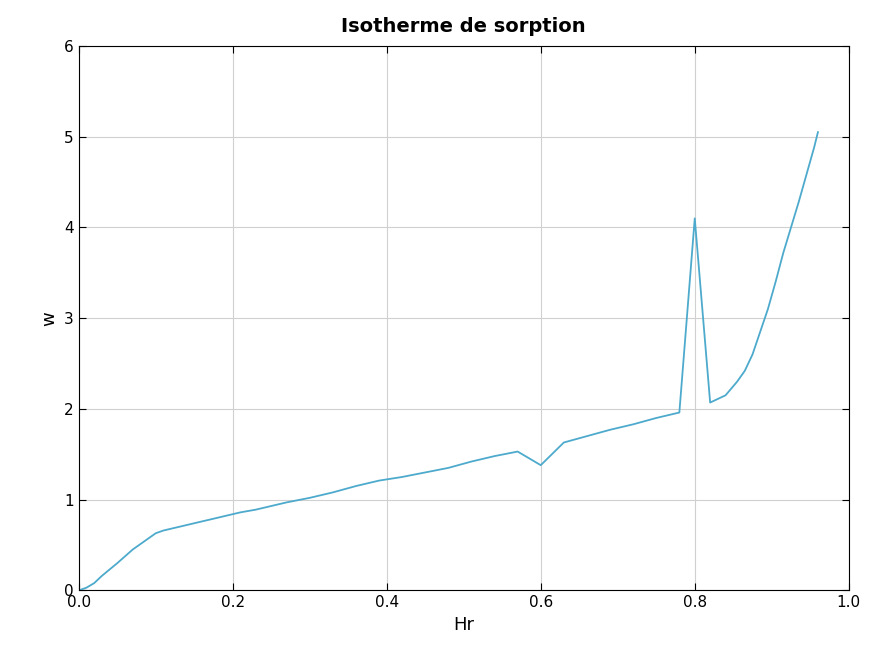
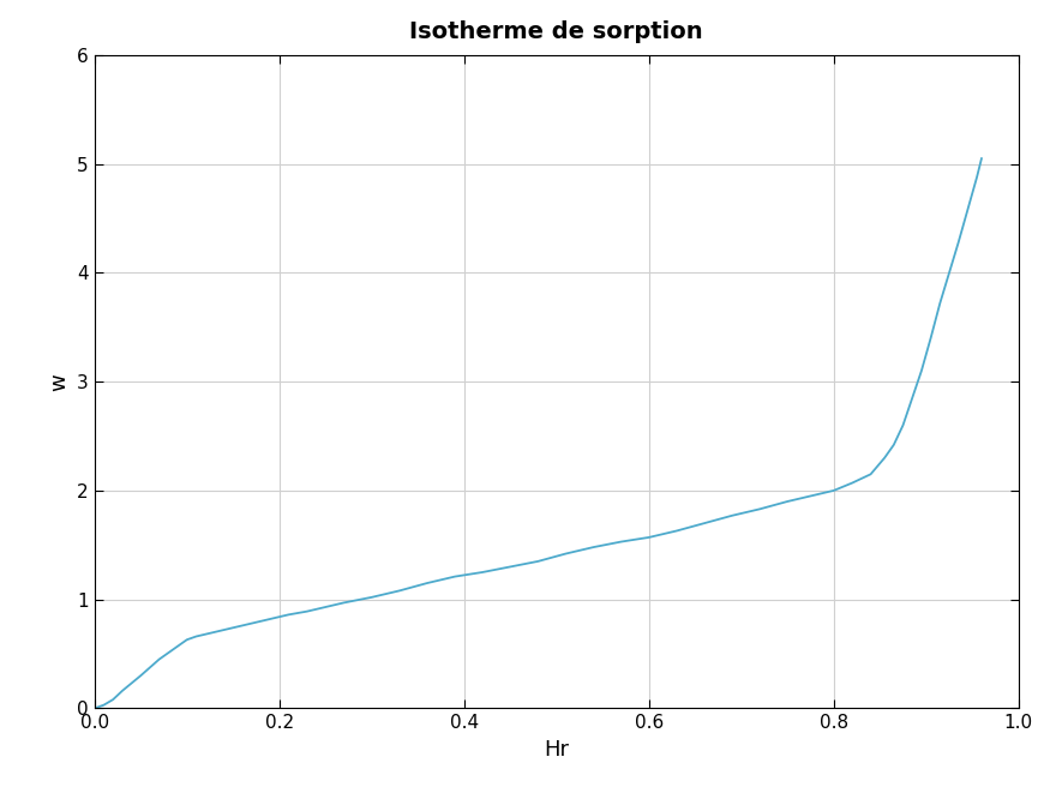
0.6: 1.38 -> 1.57
0.8: 4.10 -> 2.00
